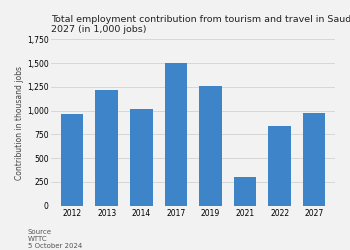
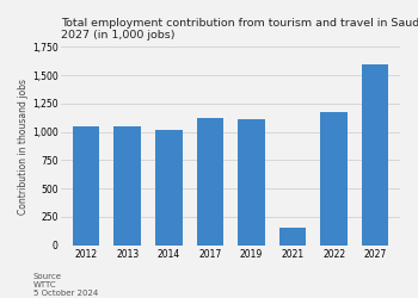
2012: 960 -> 1,050
2013: 1,220 -> 1,050
2017: 1,500 -> 1,120
2019: 1,260 -> 1,110
2021: 300 -> 150
2022: 840 -> 1,170
2027: 980 -> 1,600
